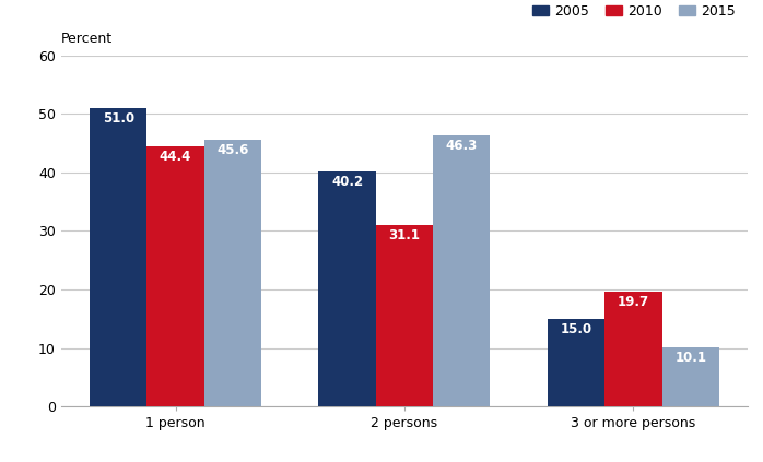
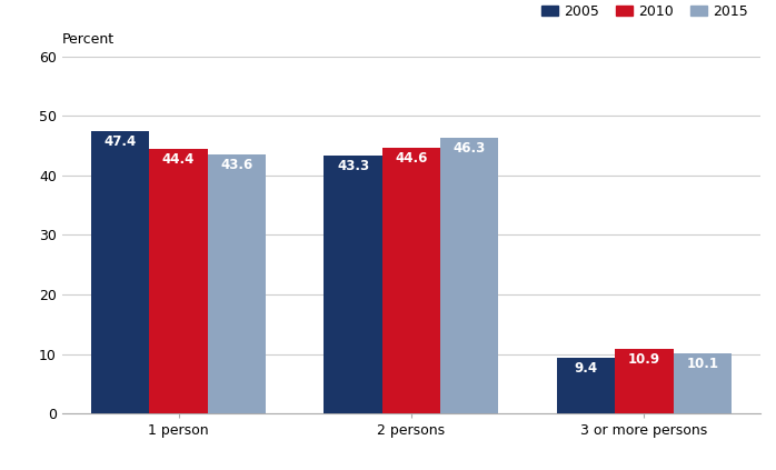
2005/1 person: 51.0 -> 47.4
2015/1 person: 45.6 -> 43.6
2005/2 persons: 40.2 -> 43.3
2010/2 persons: 31.1 -> 44.6
2005/3 or more persons: 15.0 -> 9.4
2010/3 or more persons: 19.7 -> 10.9
